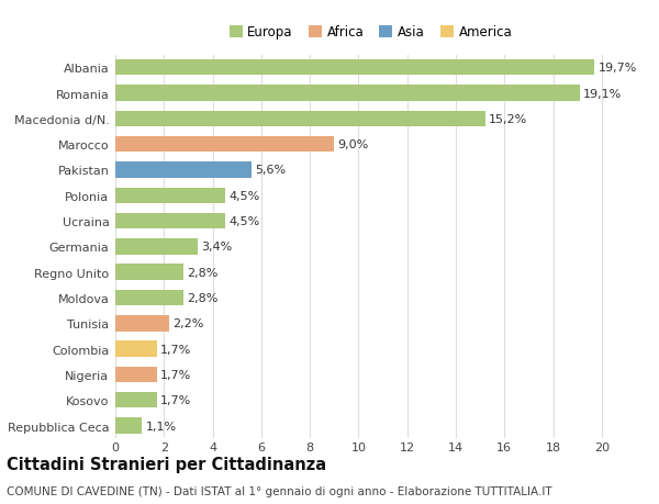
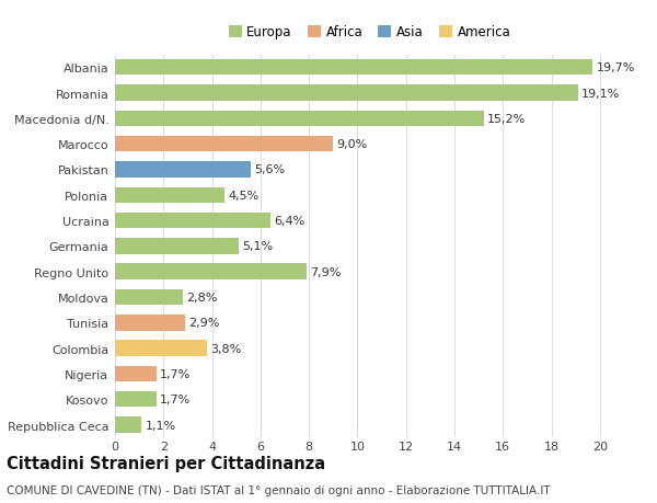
Ucraina: 4,5% -> 6,4%
Germania: 3,4% -> 5,1%
Regno Unito: 2,8% -> 7,9%
Tunisia: 2,2% -> 2,9%
Colombia: 1,7% -> 3,8%
